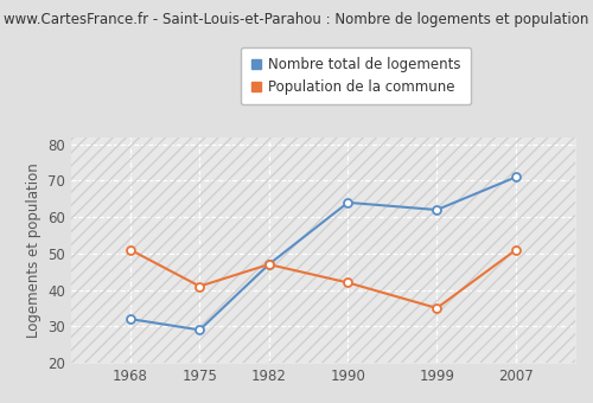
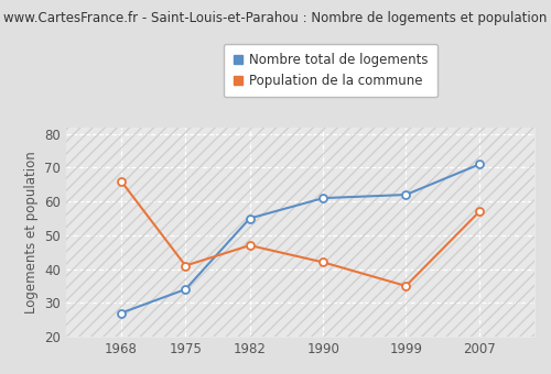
Nombre total de logements/1968: 32 -> 27
Population de la commune/1968: 51 -> 66
Nombre total de logements/1975: 29 -> 34
Nombre total de logements/1982: 47 -> 55
Nombre total de logements/1990: 64 -> 61
Population de la commune/2007: 51 -> 57
